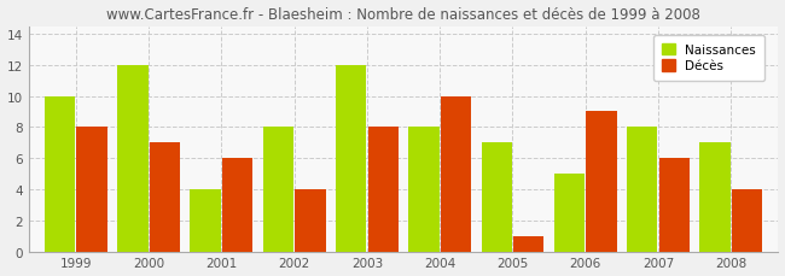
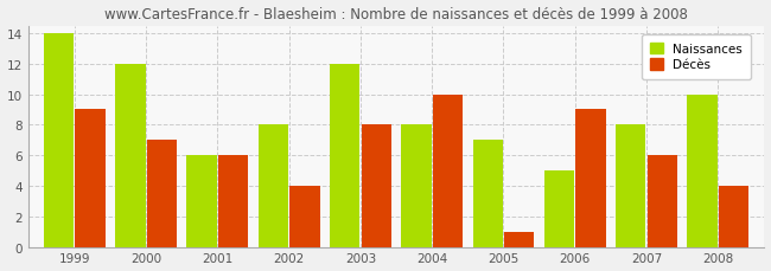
Naissances/1999: 10 -> 14
Décès/1999: 8 -> 9
Naissances/2001: 4 -> 6
Naissances/2008: 7 -> 10
